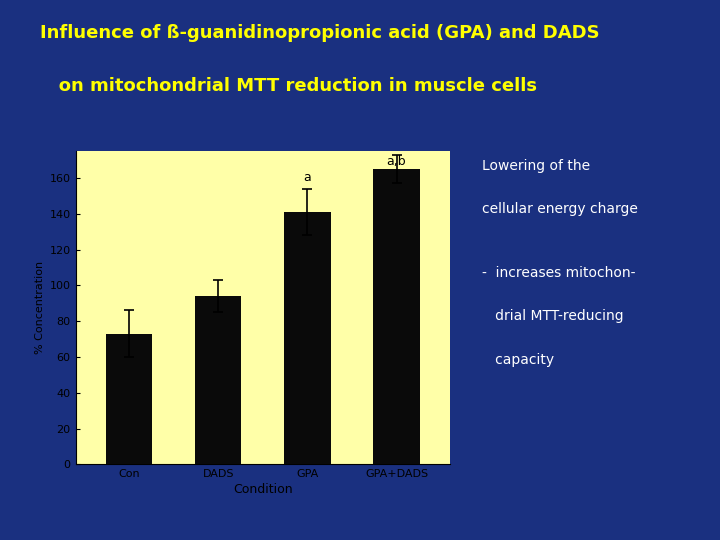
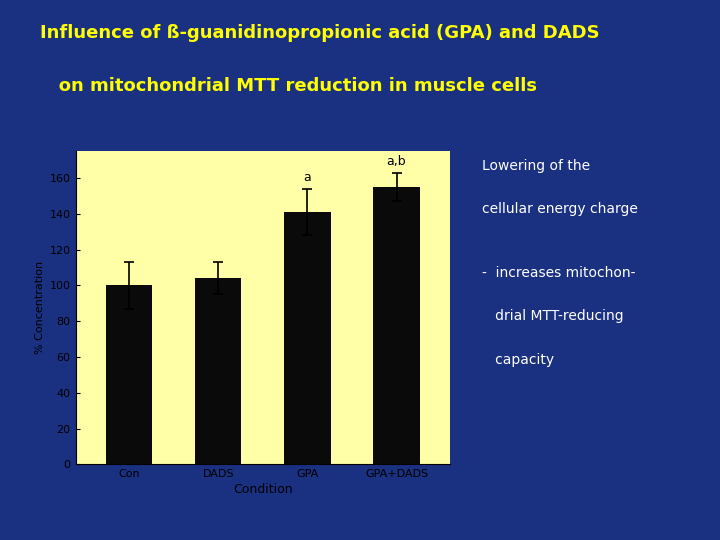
Con: 73 -> 100
DADS: 94 -> 104
GPA+DADS: 165 -> 155
